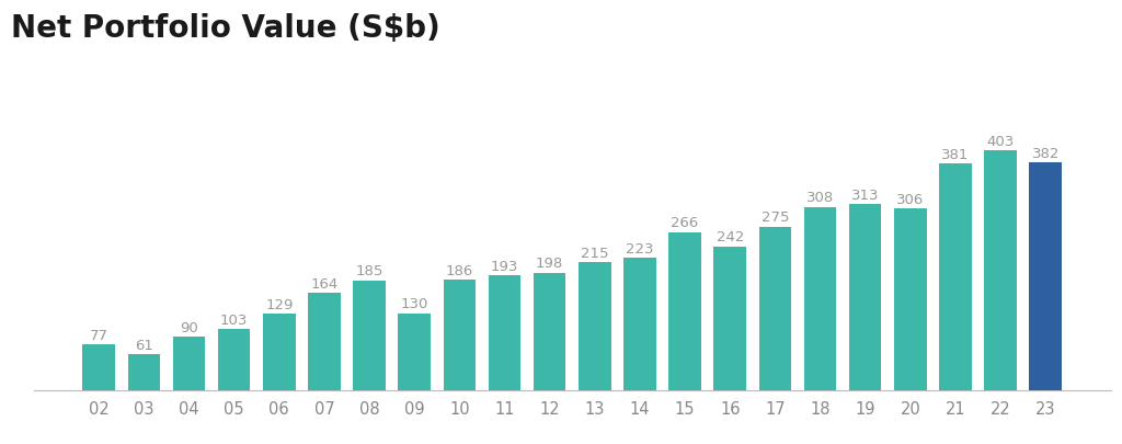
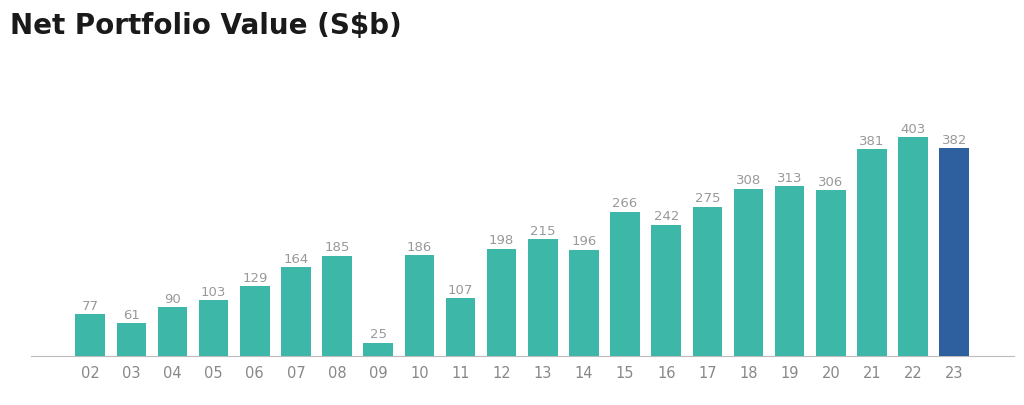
09: 130 -> 25
11: 193 -> 107
14: 223 -> 196
